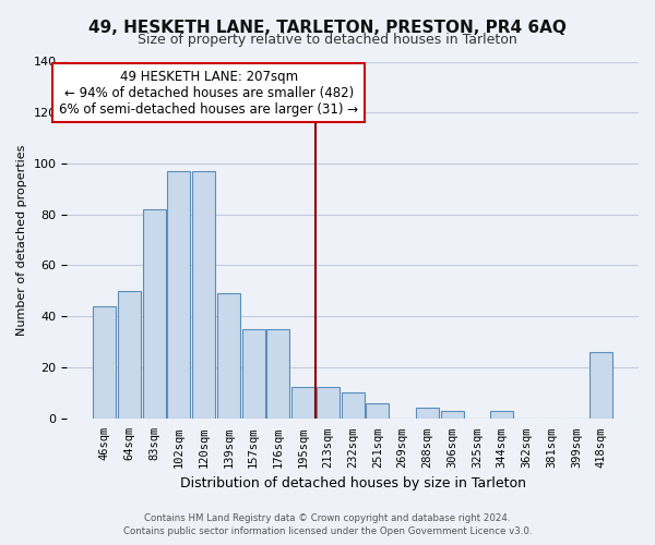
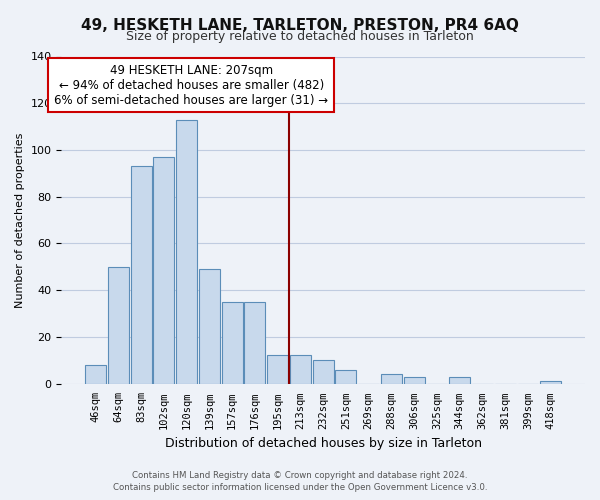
46sqm: 44 -> 8
83sqm: 82 -> 93
120sqm: 97 -> 113
418sqm: 26 -> 1
